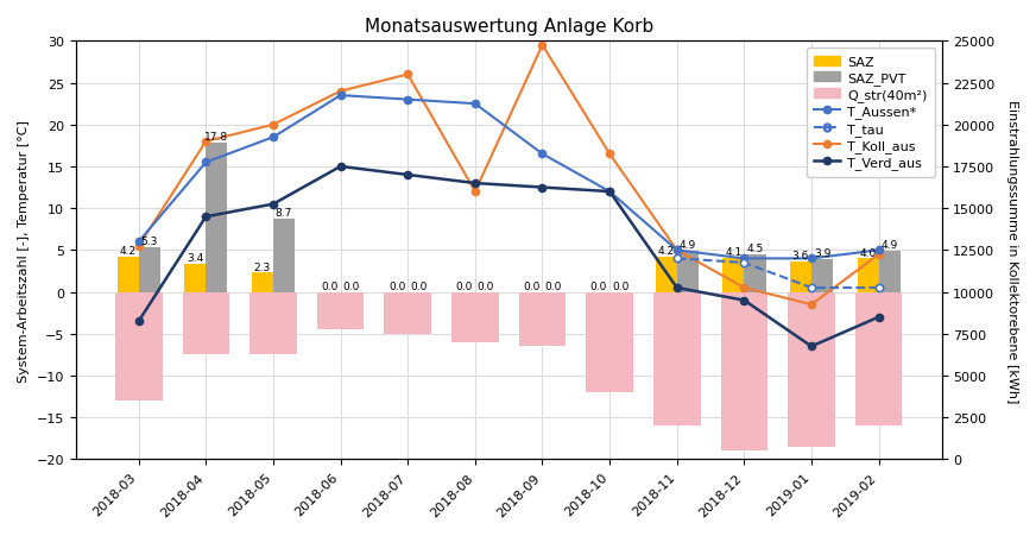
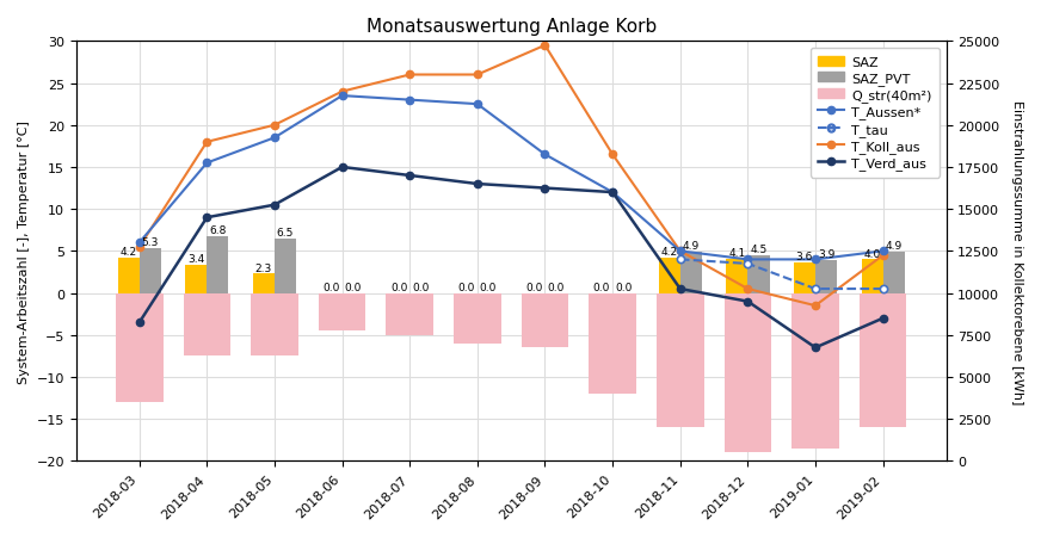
SAZ_PVT/2018-04: 17.8 -> 6.8
SAZ_PVT/2018-05: 8.7 -> 6.5
T_Koll_aus/2018-08: 12.0 -> 26.0
